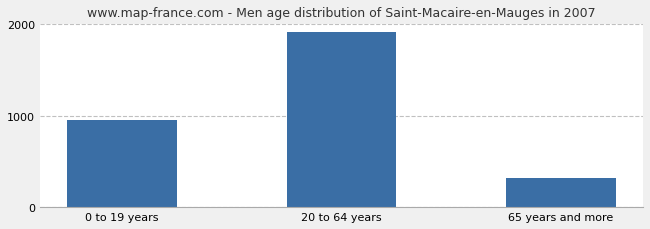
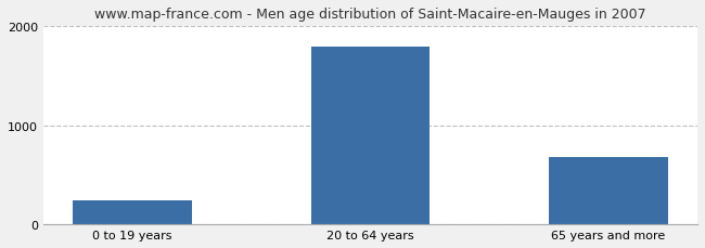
0 to 19 years: 950 -> 240
20 to 64 years: 1920 -> 1800
65 years and more: 320 -> 680
